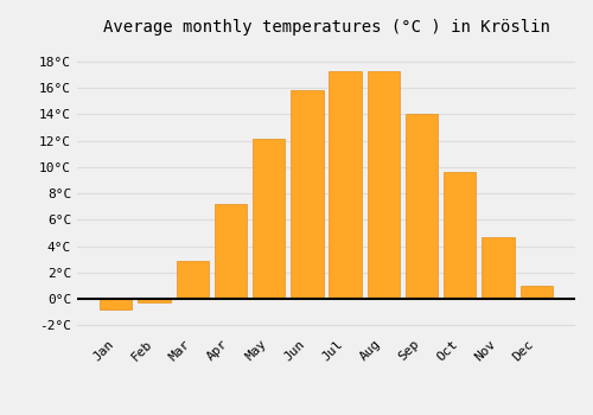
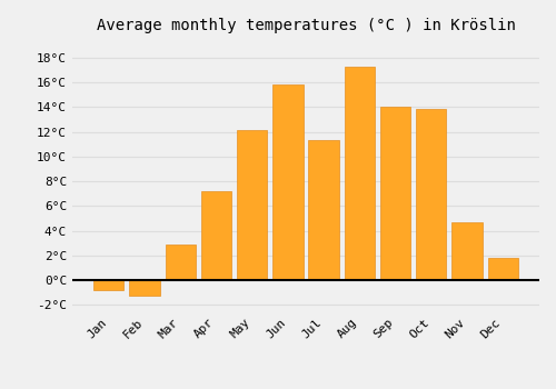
Feb: -0.3°C -> -1.2°C
Jul: 17.3°C -> 11.3°C
Oct: 9.6°C -> 13.8°C
Dec: 1.0°C -> 1.8°C
